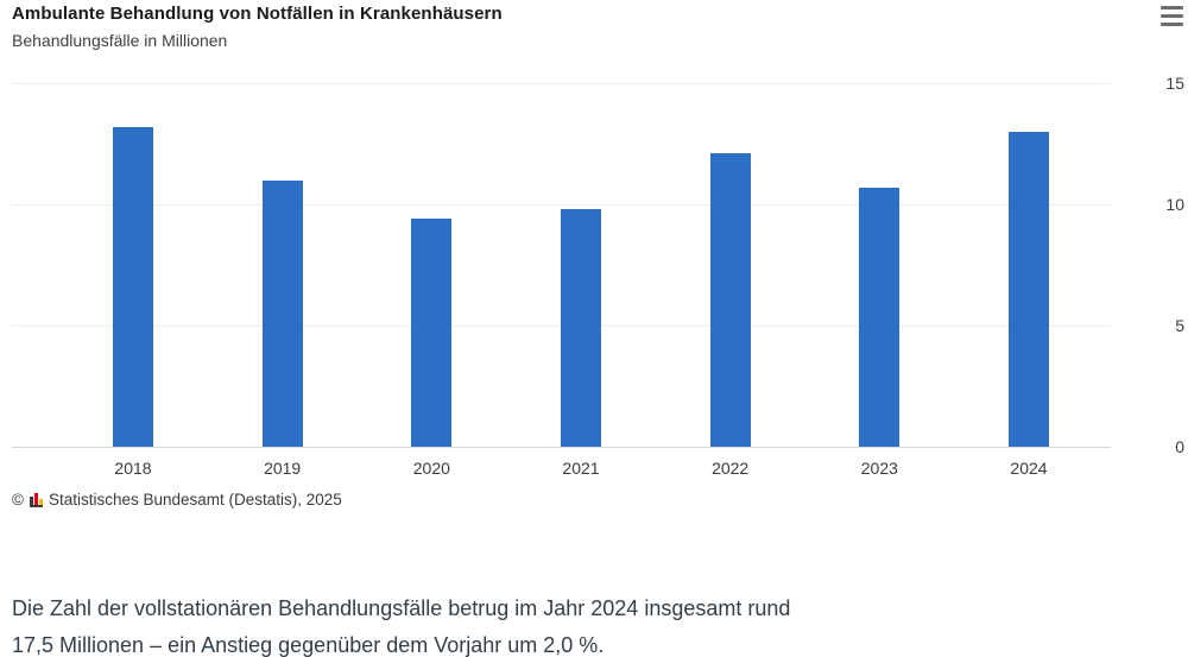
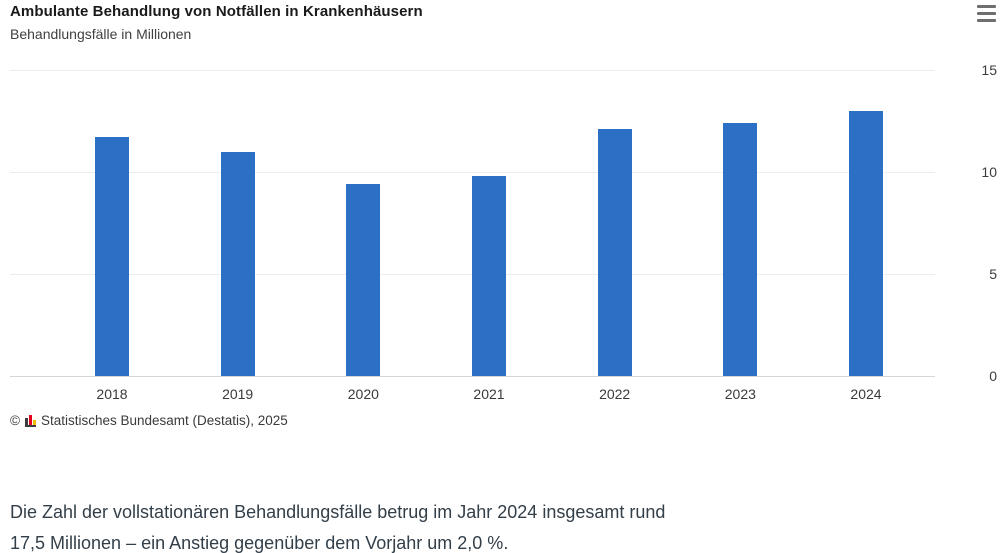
2018: 13.2 -> 11.7
2023: 10.7 -> 12.4
